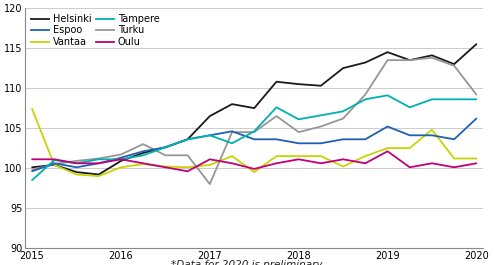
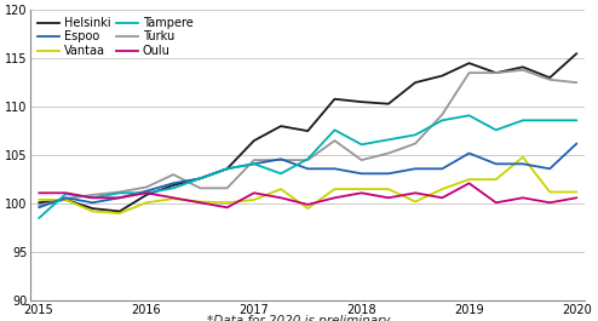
Vantaa/2015: 107.4 -> 100.4
Turku/2017: 98.0 -> 104.5
Turku/2020: 109.2 -> 112.5
